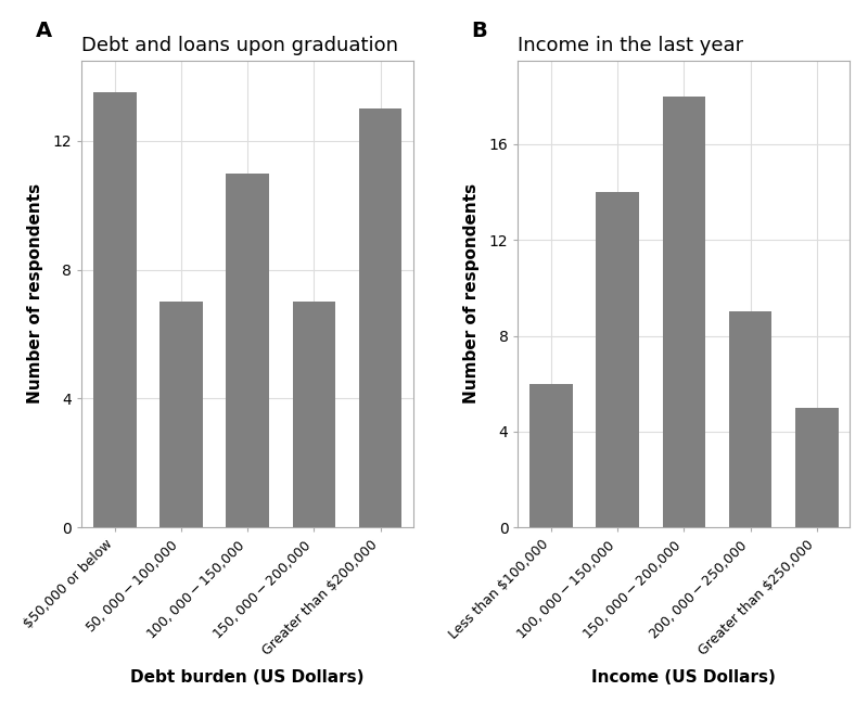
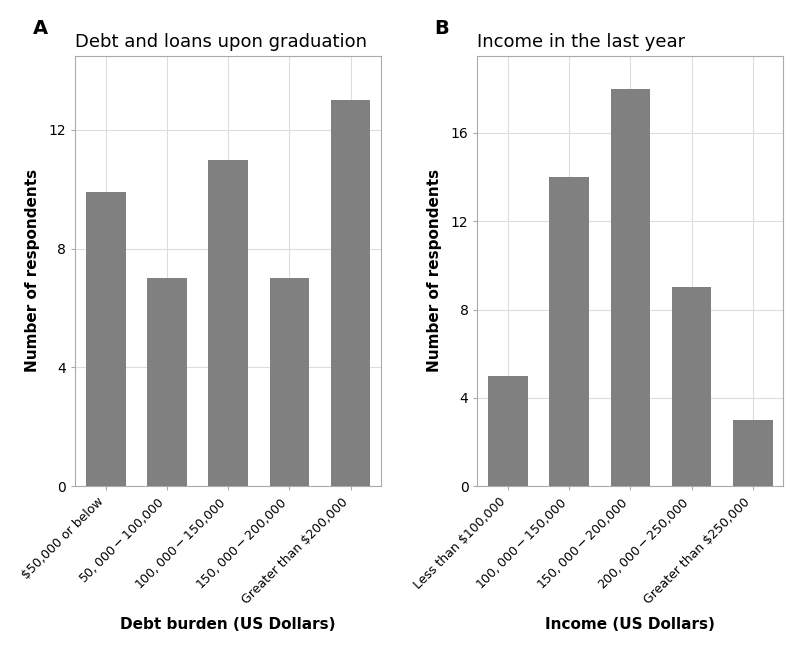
Debt and loans upon graduation/$50,000 or below: 13.5 -> 9.9
Income in the last year/Less than $100,000: 6 -> 5
Income in the last year/Greater than $250,000: 5 -> 3
